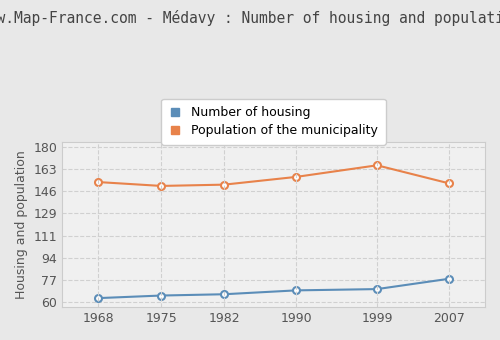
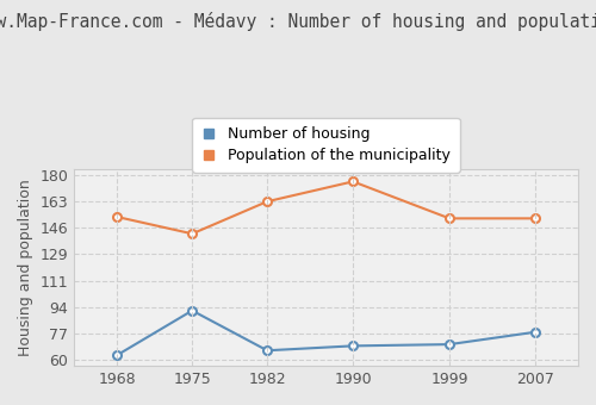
Number of housing/1975: 65 -> 92
Population of the municipality/1975: 150 -> 142
Population of the municipality/1982: 151 -> 163
Population of the municipality/1990: 157 -> 176
Population of the municipality/1999: 166 -> 152
